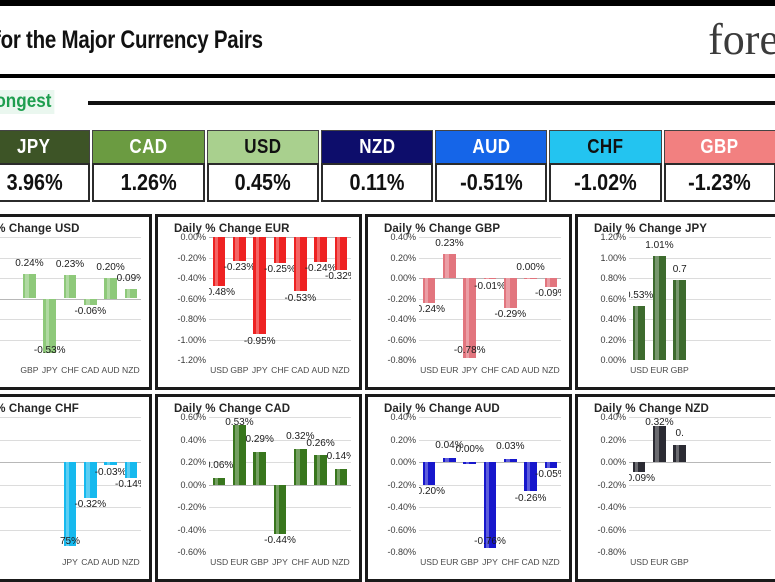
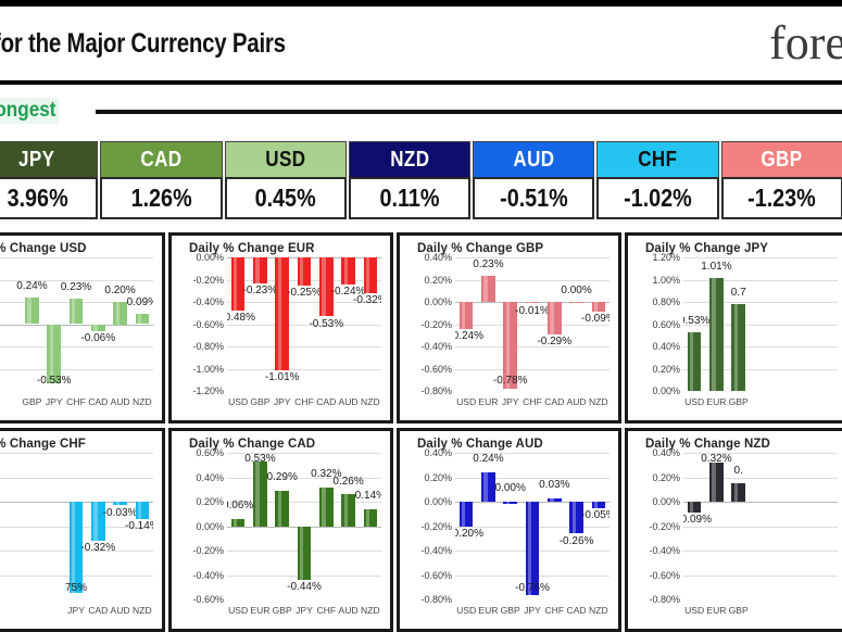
Daily % Change EUR/JPY: -0.95% -> -1.01%
Daily % Change AUD/EUR: 0.04% -> 0.24%
